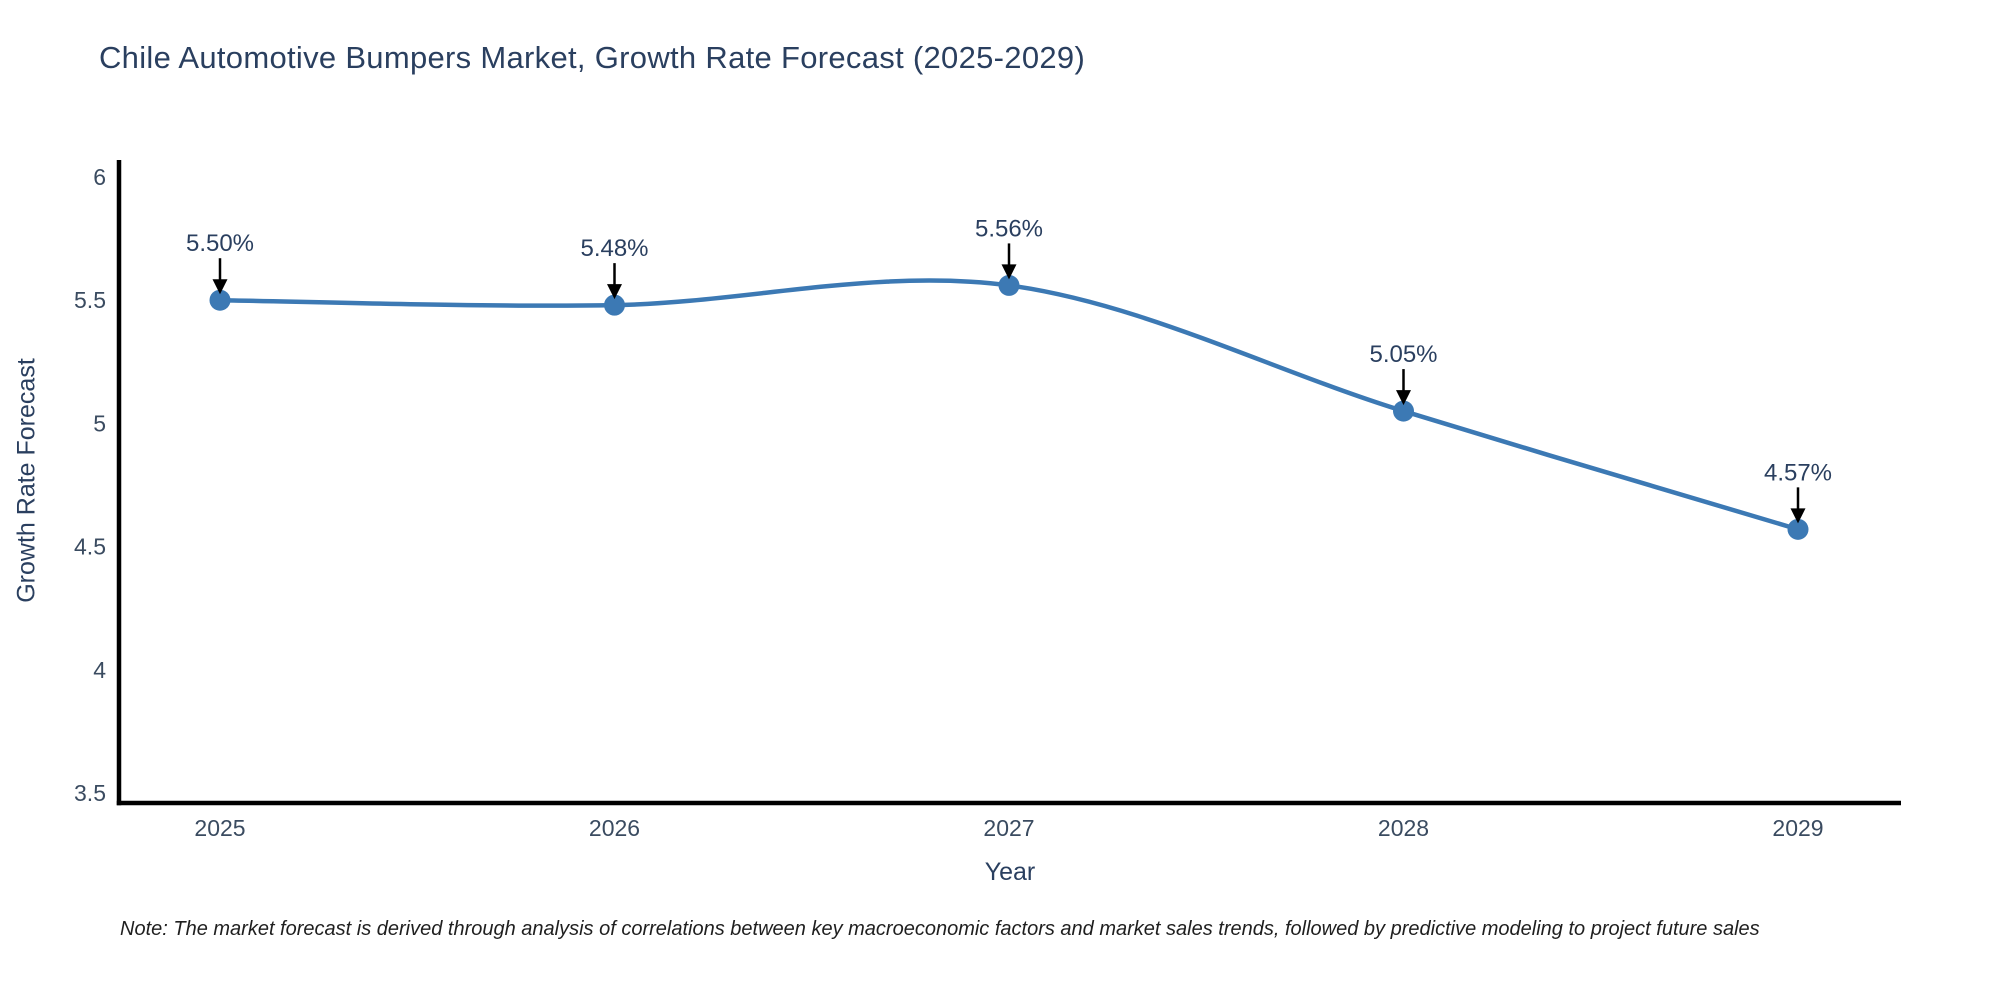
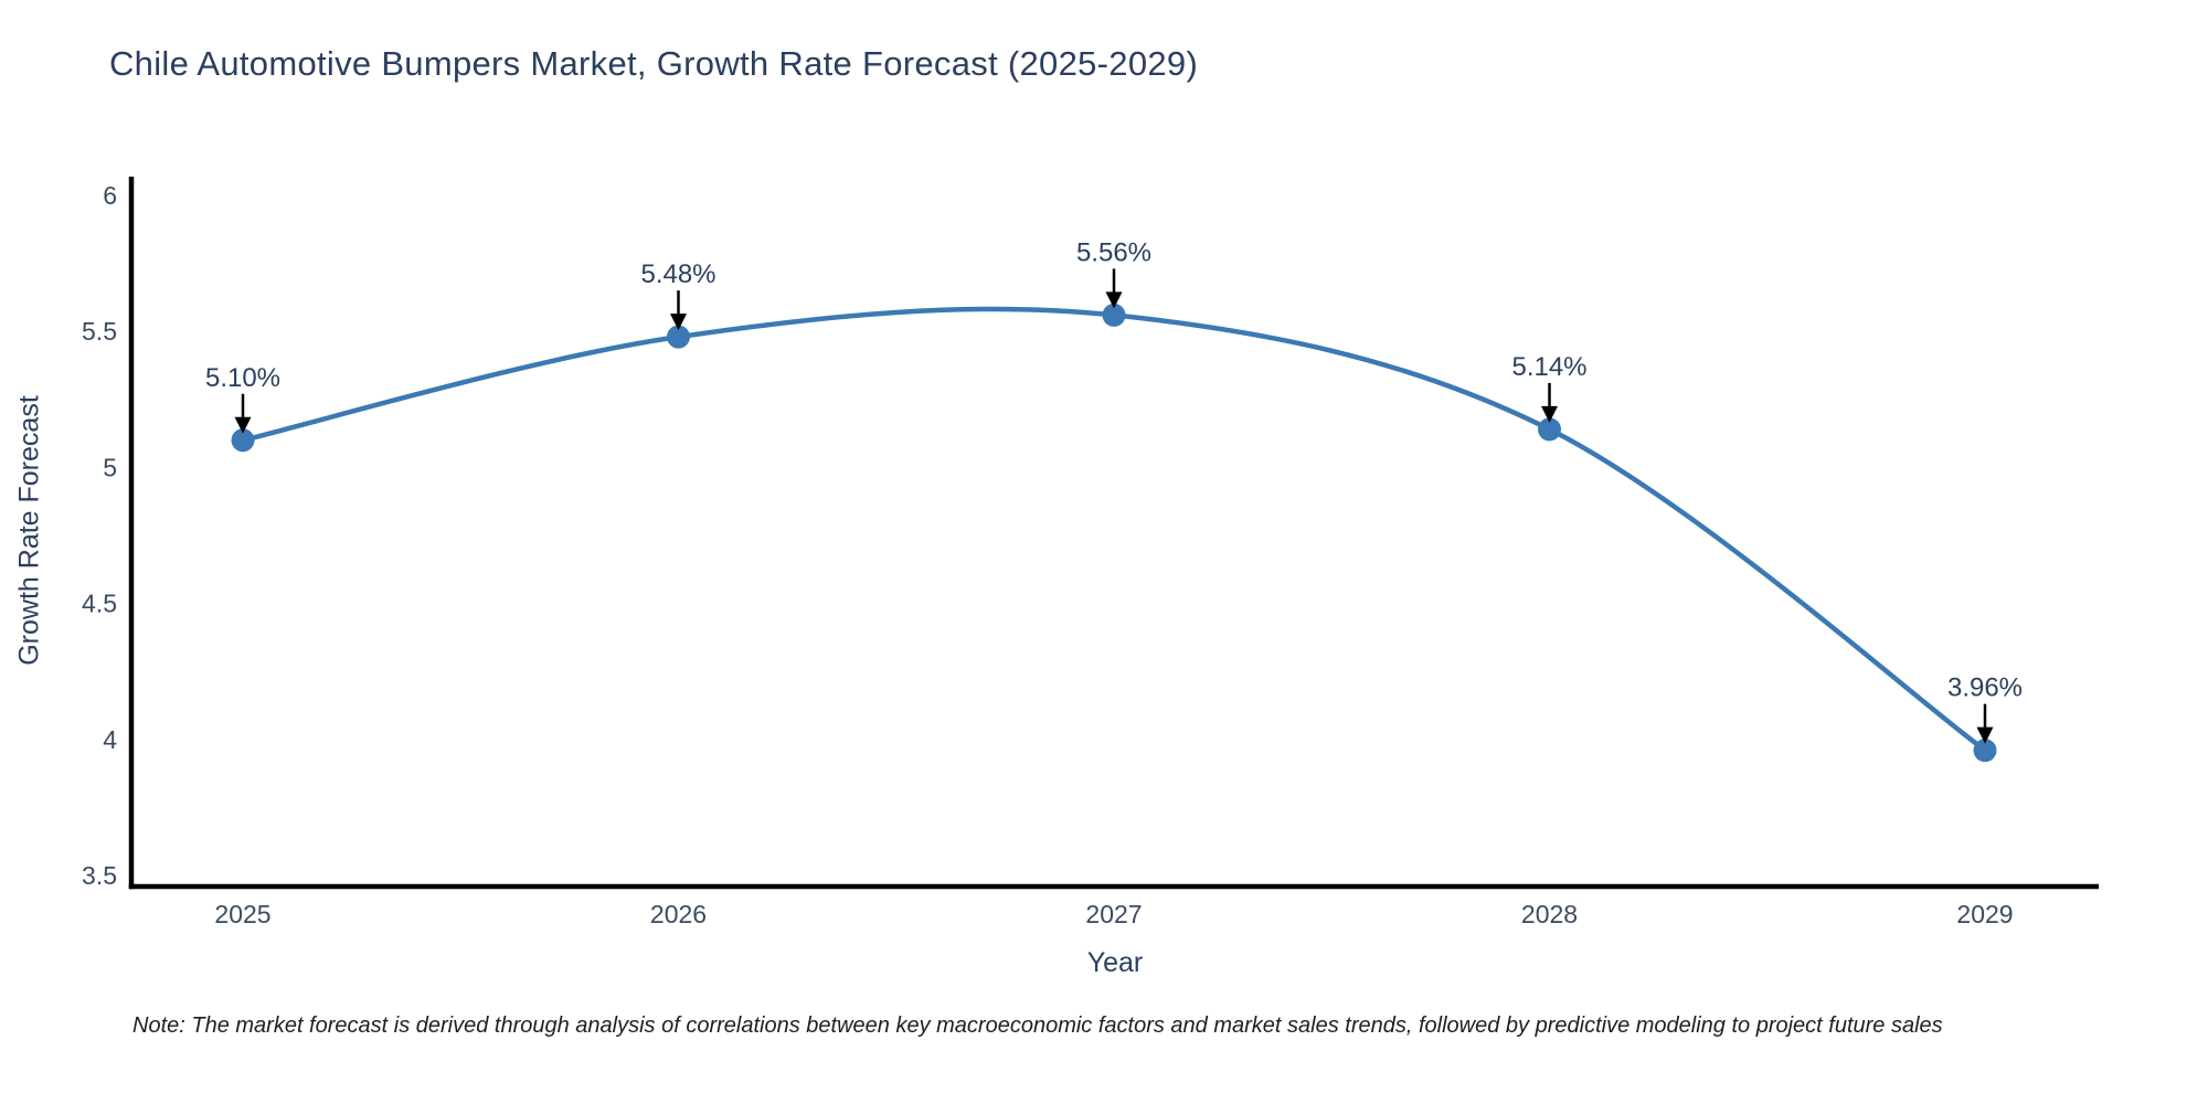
2025: 5.50% -> 5.10%
2028: 5.05% -> 5.14%
2029: 4.57% -> 3.96%
